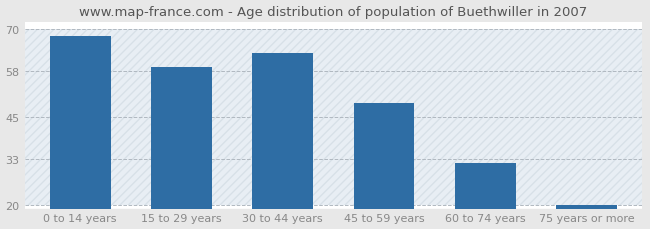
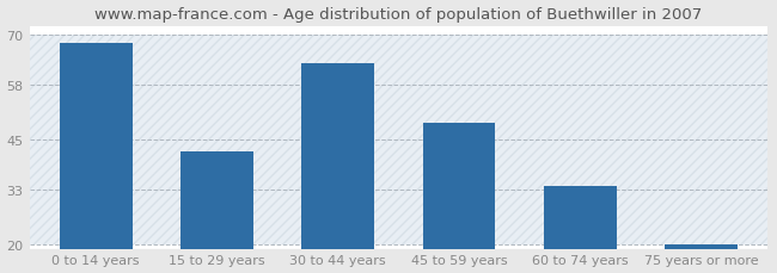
15 to 29 years: 59 -> 42
60 to 74 years: 32 -> 34
